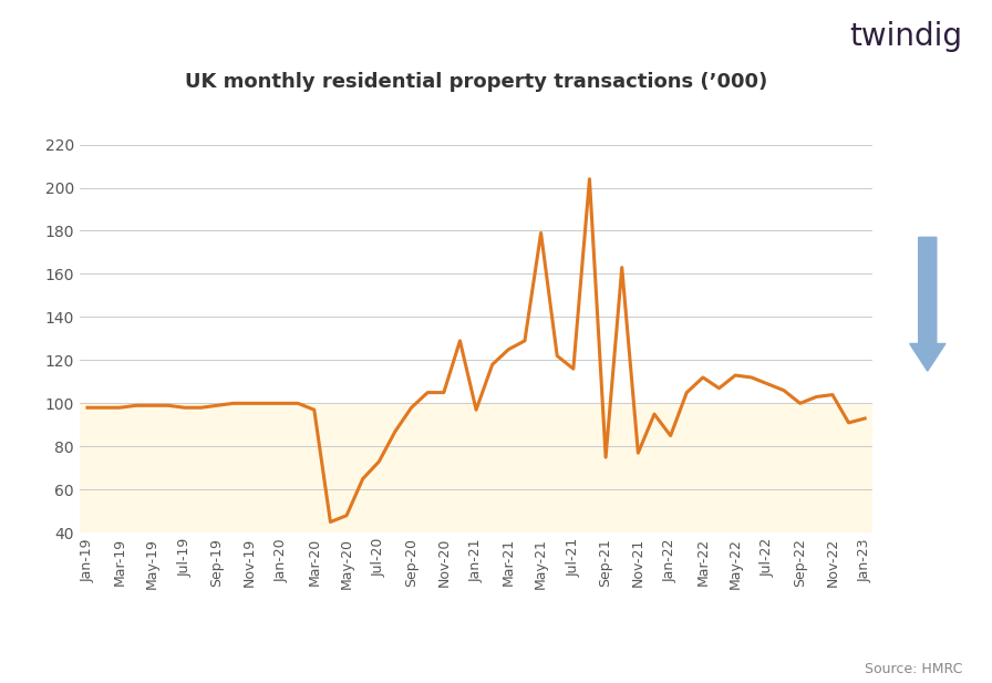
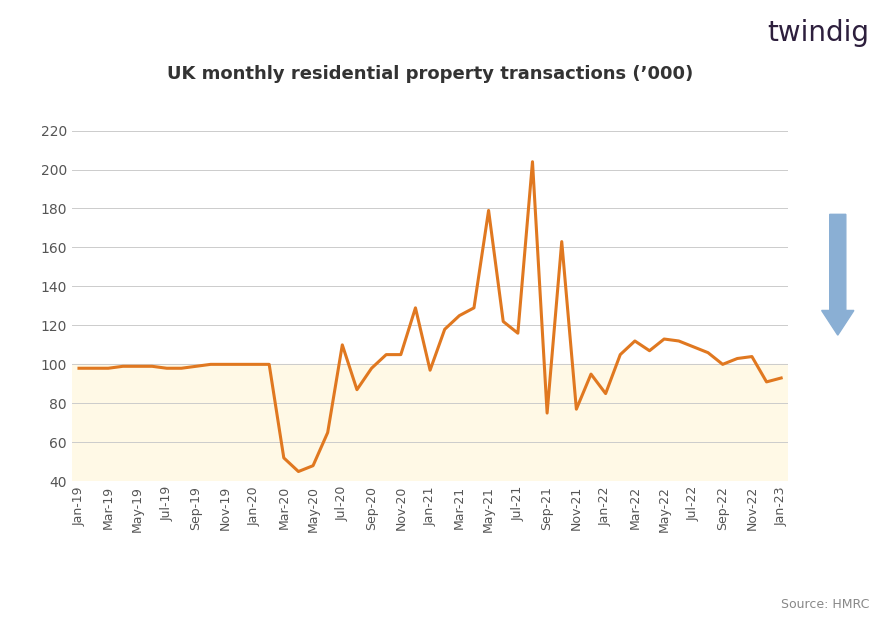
Mar-20: 97 -> 52
Jul-20: 73 -> 110
